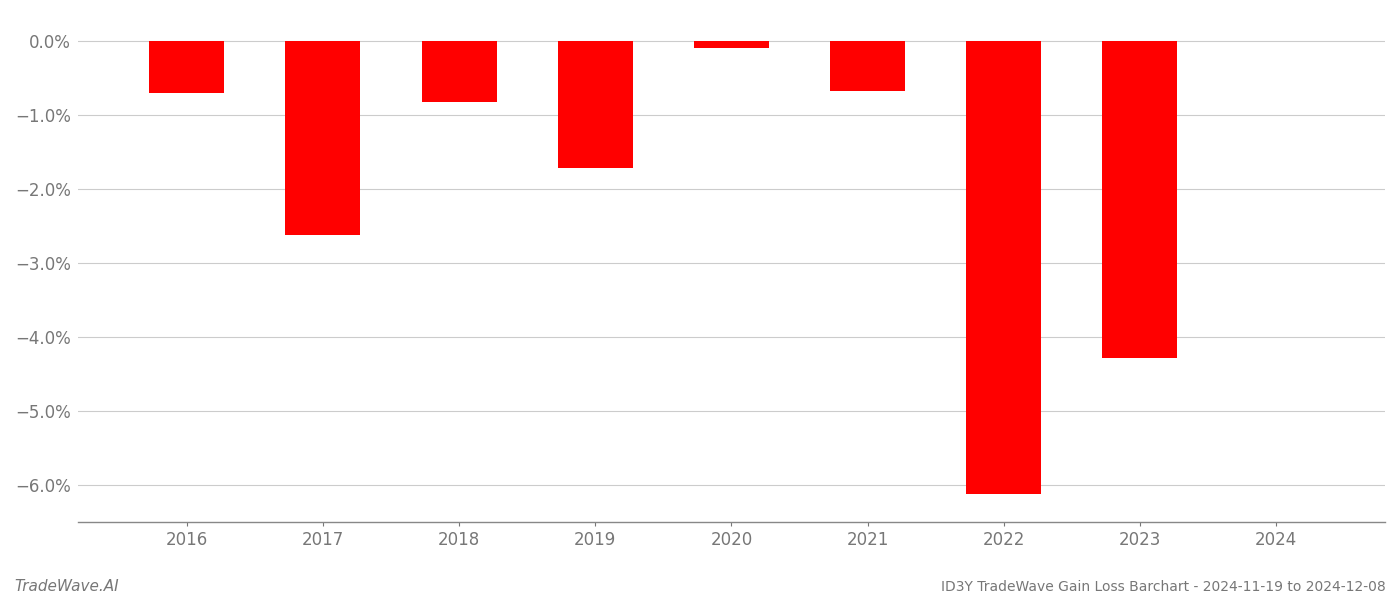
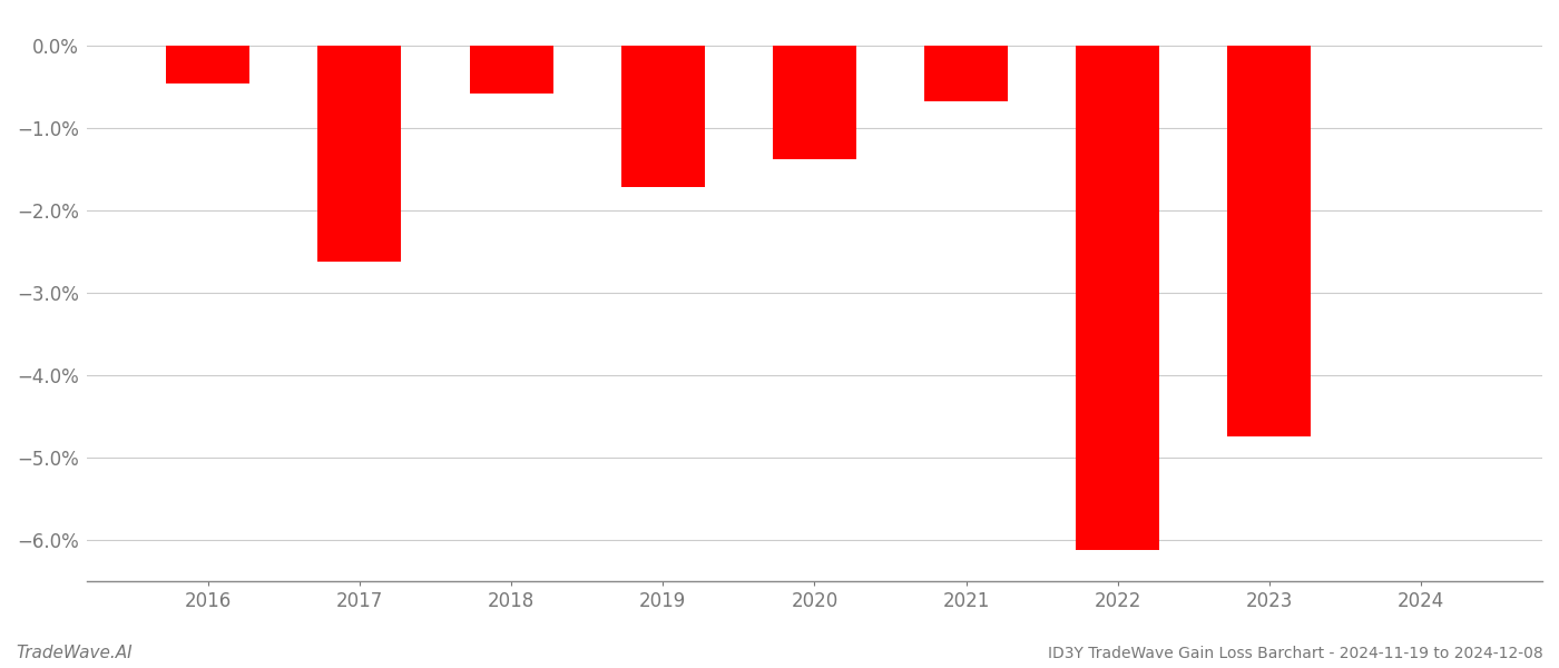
2016: -0.70% -> -0.46%
2018: -0.82% -> -0.58%
2020: -0.10% -> -1.38%
2023: -4.28% -> -4.74%
